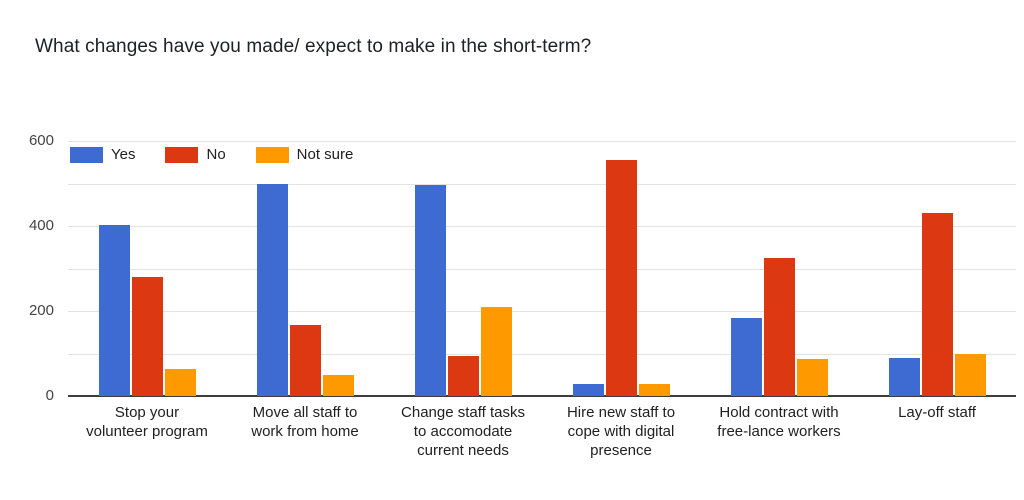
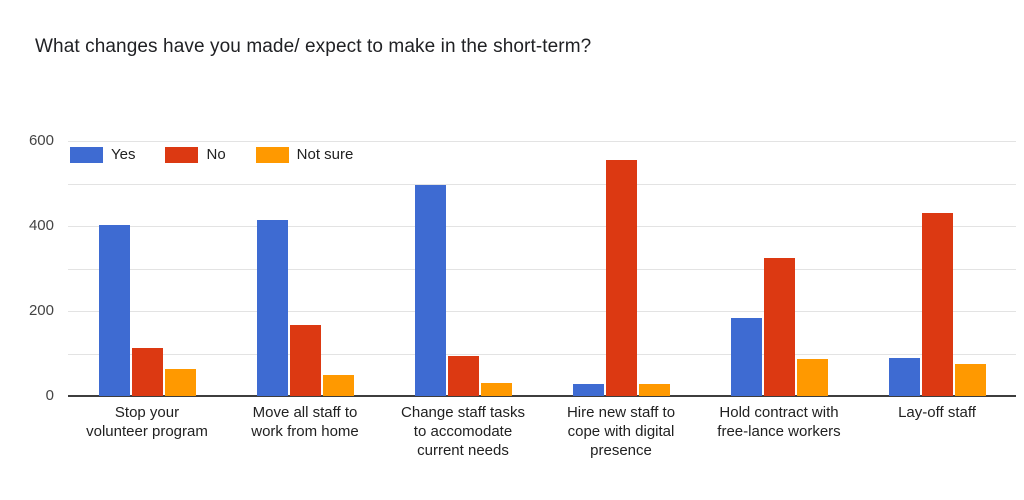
No/Stop your volunteer program: 280 -> 110
Yes/Move all staff to work from home: 500 -> 420
Not sure/Change staff tasks to accomodate current needs: 210 -> 30
Not sure/Lay-off staff: 100 -> 80
